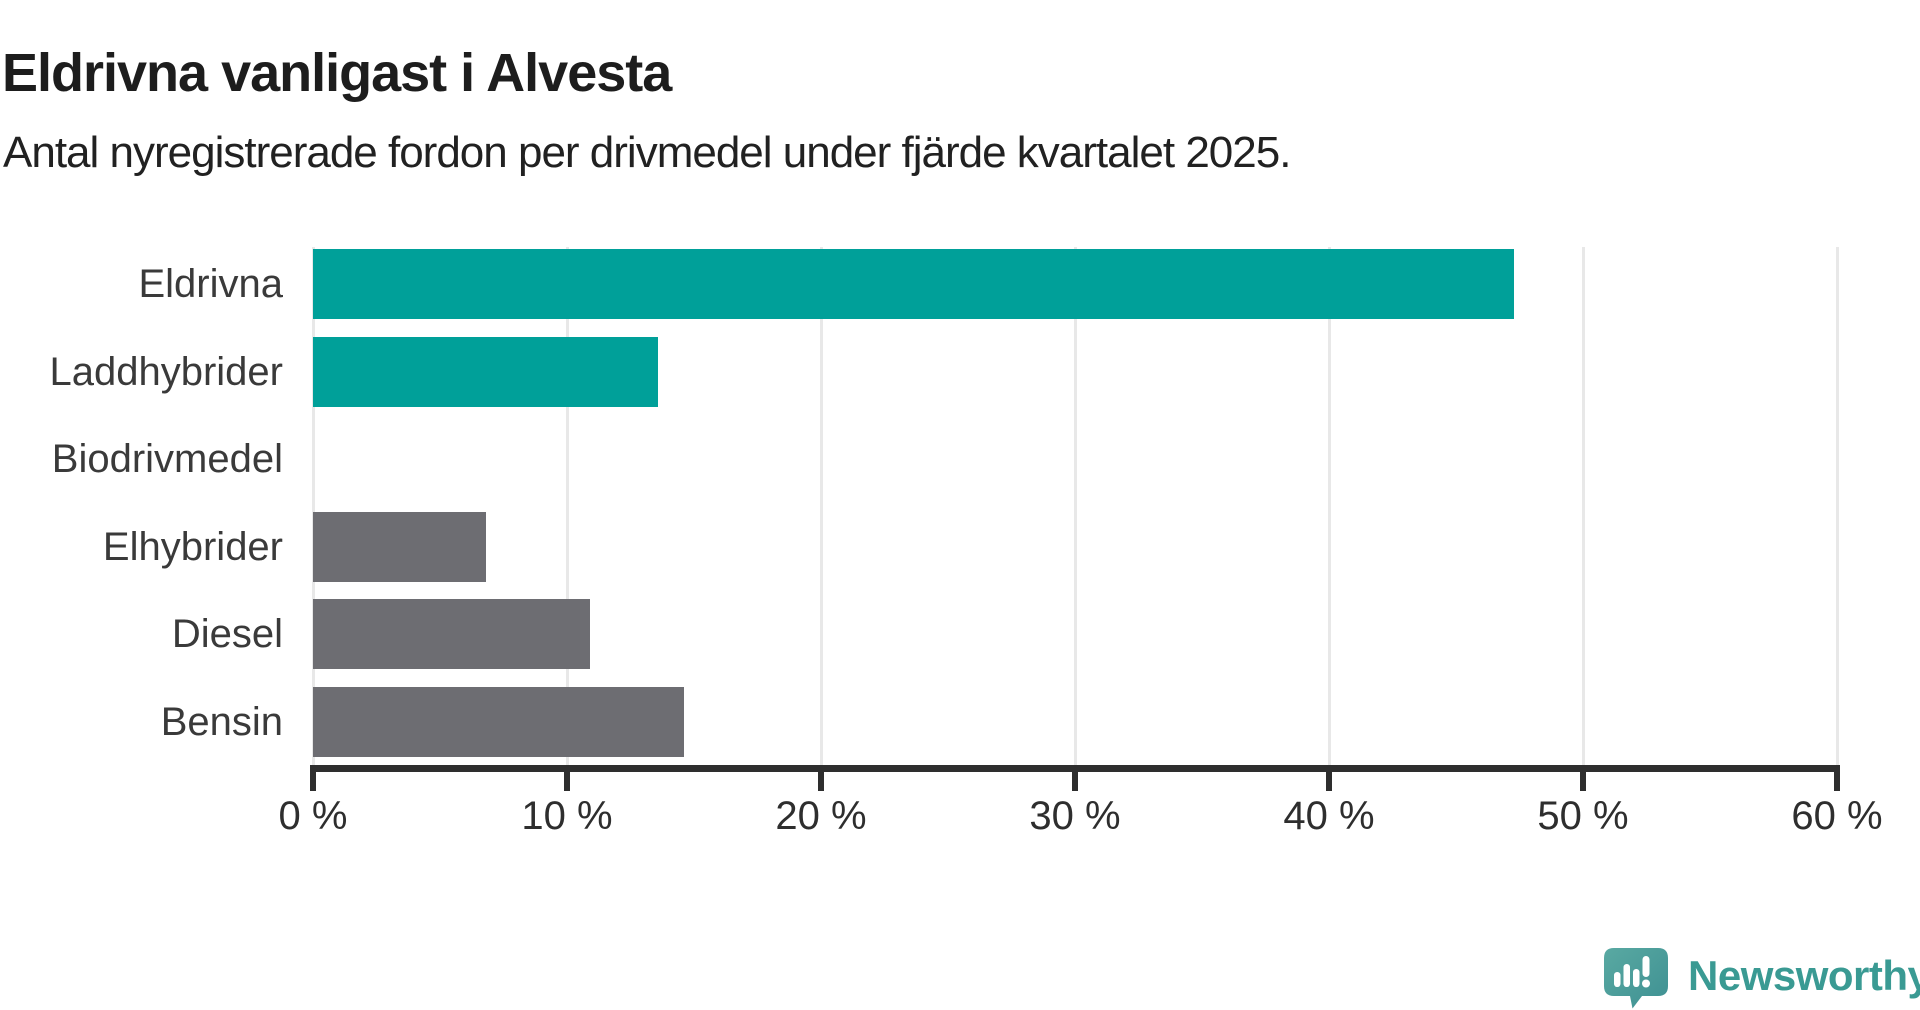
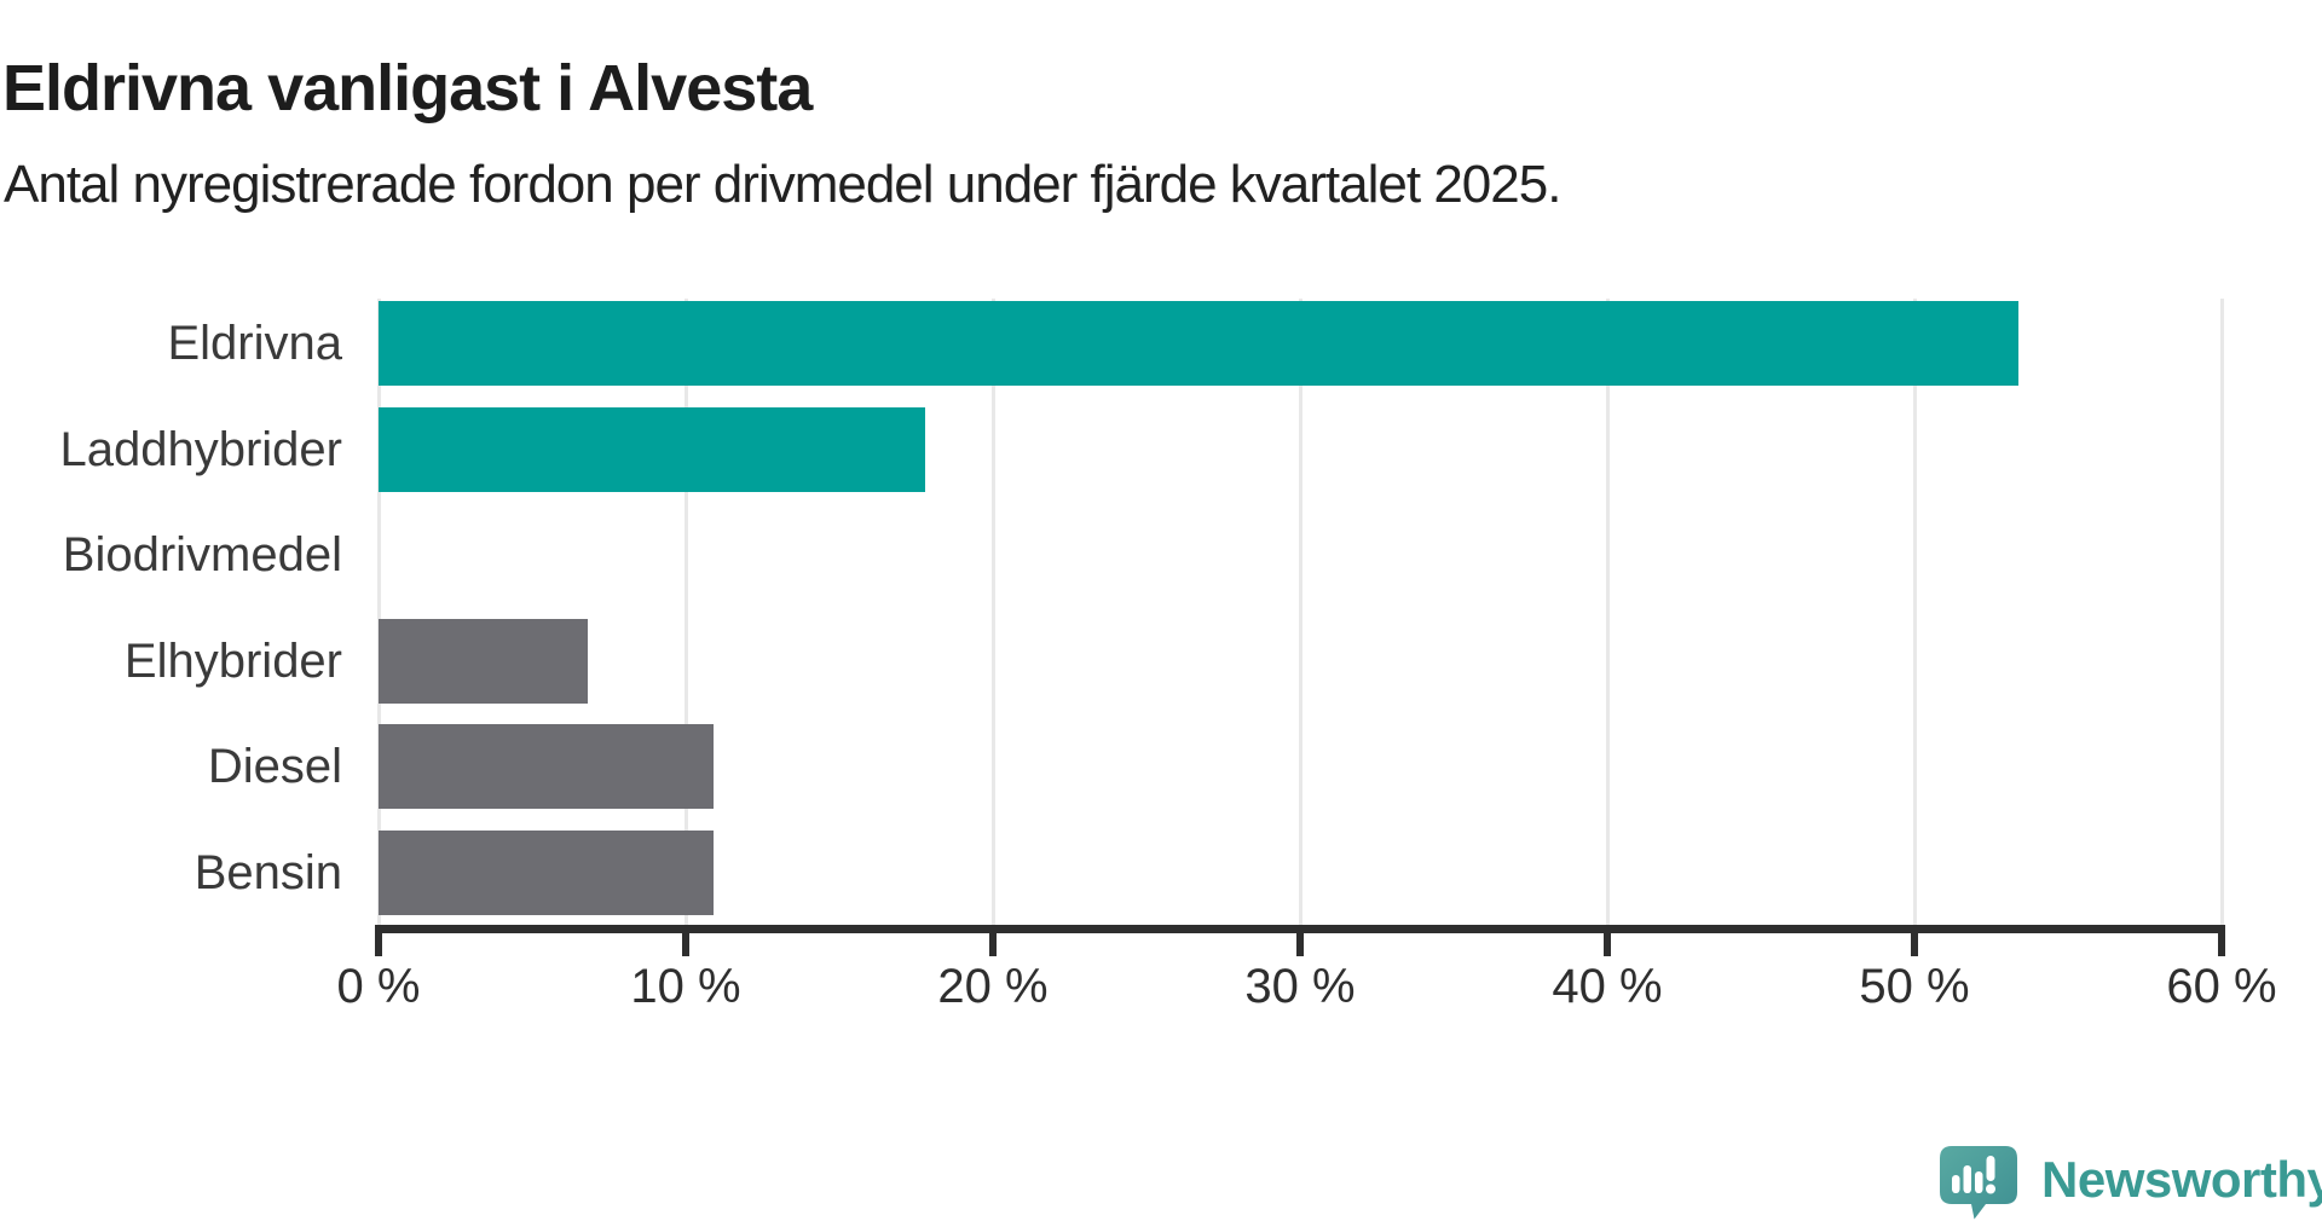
Eldrivna: 47.3% -> 53.4%
Laddhybrider: 13.6% -> 17.8%
Bensin: 14.6% -> 10.9%
